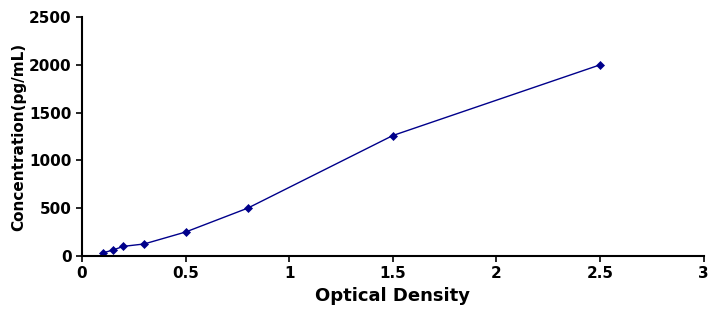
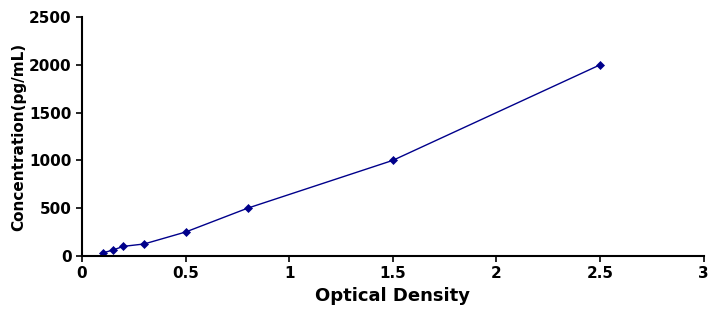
1.5: 1260 -> 1000
